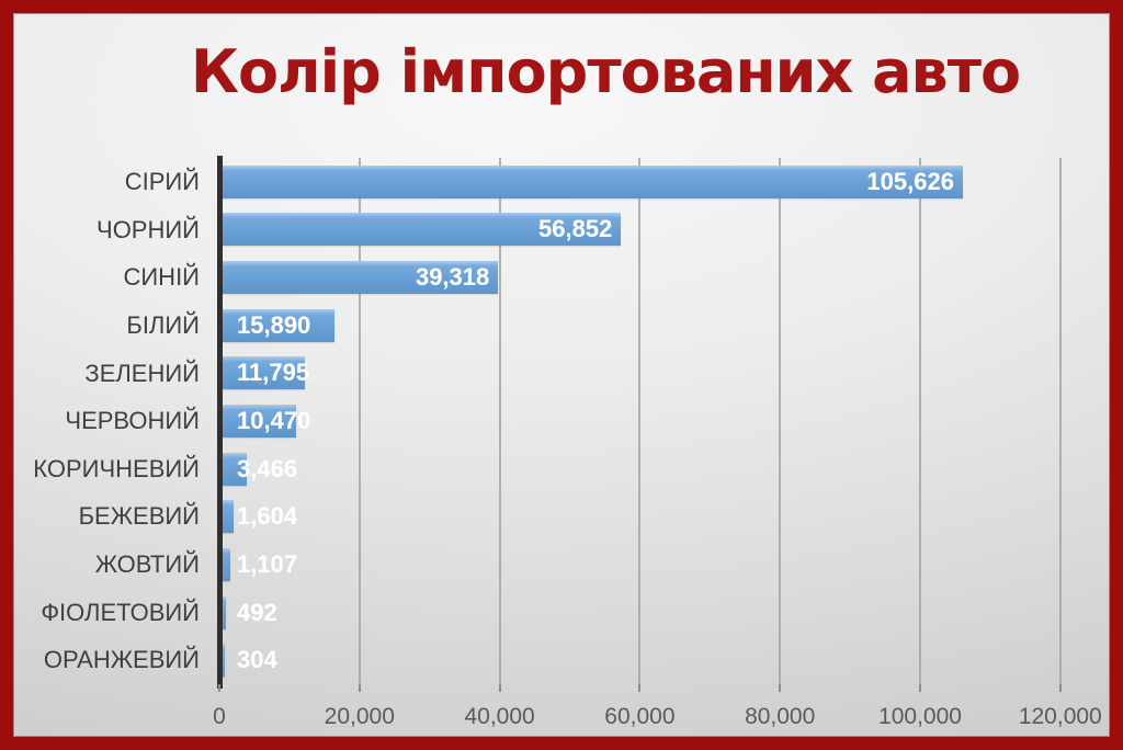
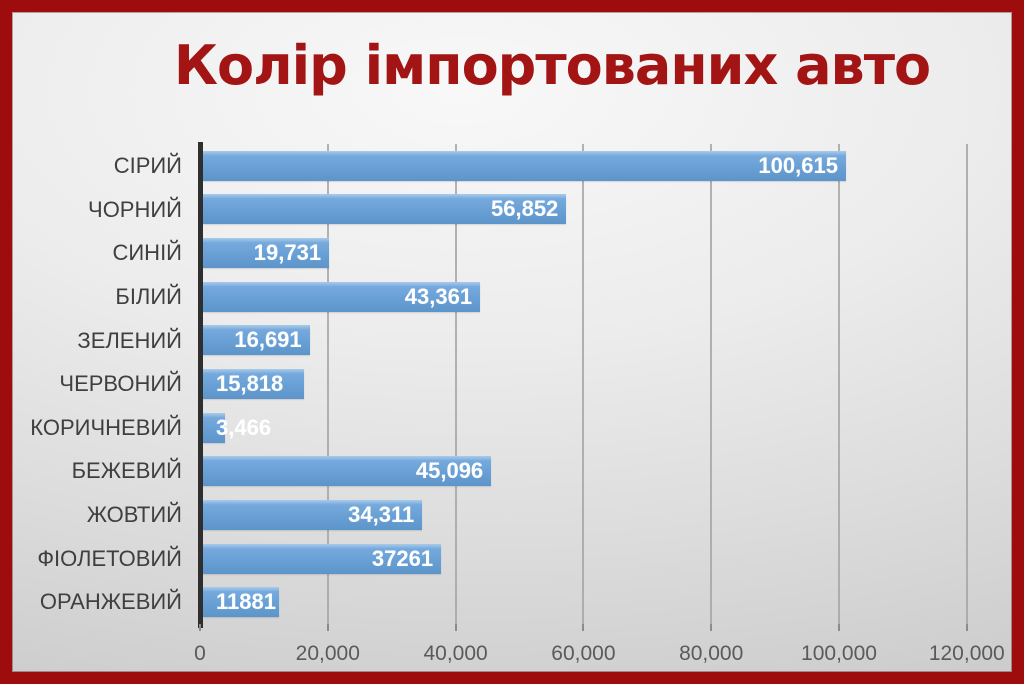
СІРИЙ: 105,626 -> 100,615
СИНІЙ: 39,318 -> 19,731
БІЛИЙ: 15,890 -> 43,361
ЗЕЛЕНИЙ: 11,795 -> 16,691
ЧЕРВОНИЙ: 10,470 -> 15,818
БЕЖЕВИЙ: 1,604 -> 45,096
ЖОВТИЙ: 1,107 -> 34,311
ФІОЛЕТОВИЙ: 492 -> 37261
ОРАНЖЕВИЙ: 304 -> 11881
